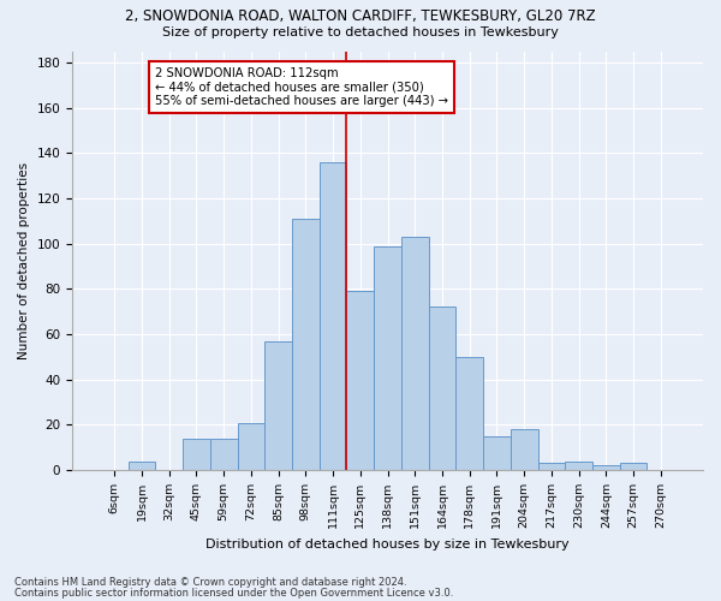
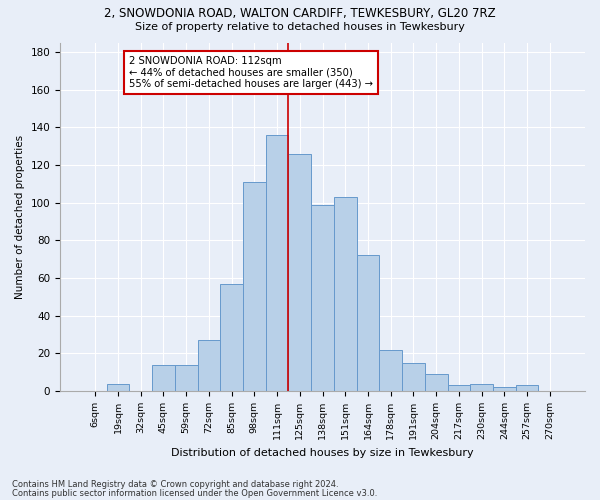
72sqm: 21 -> 27
125sqm: 79 -> 126
178sqm: 50 -> 22
204sqm: 18 -> 9
